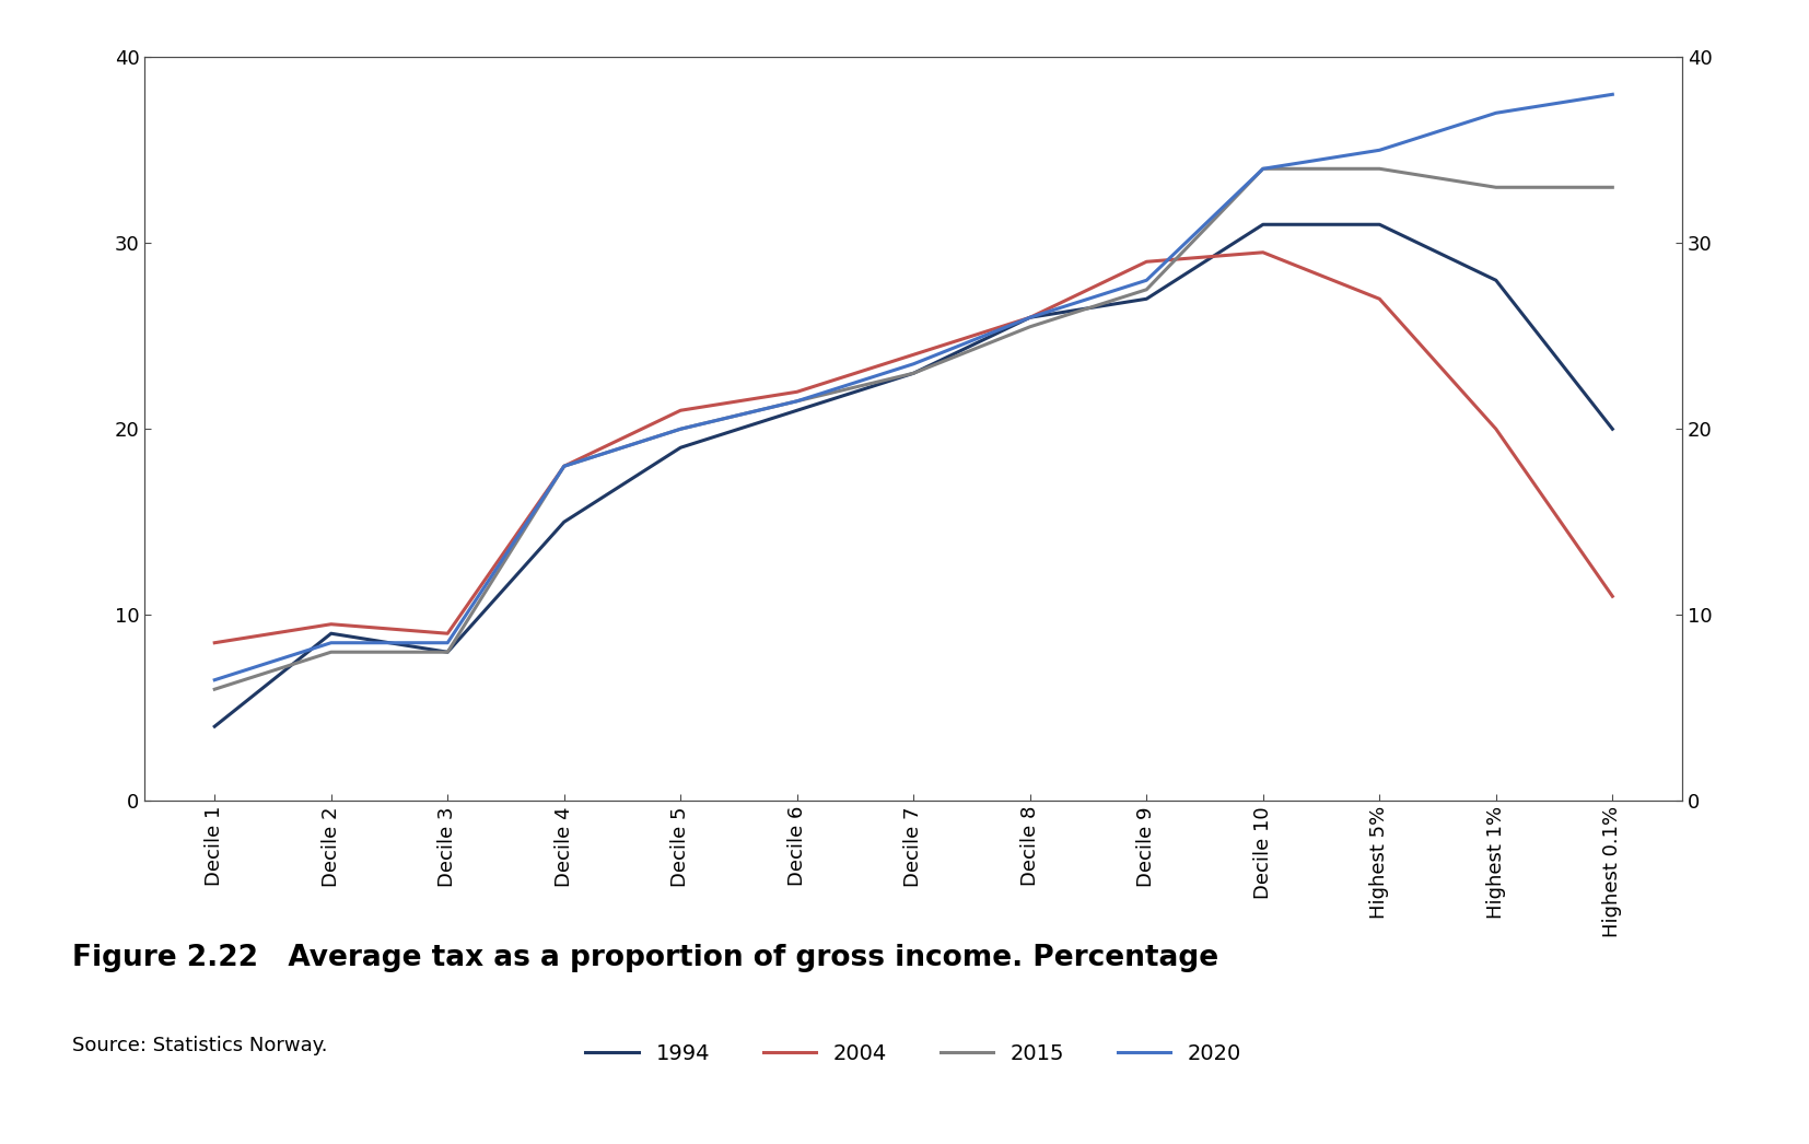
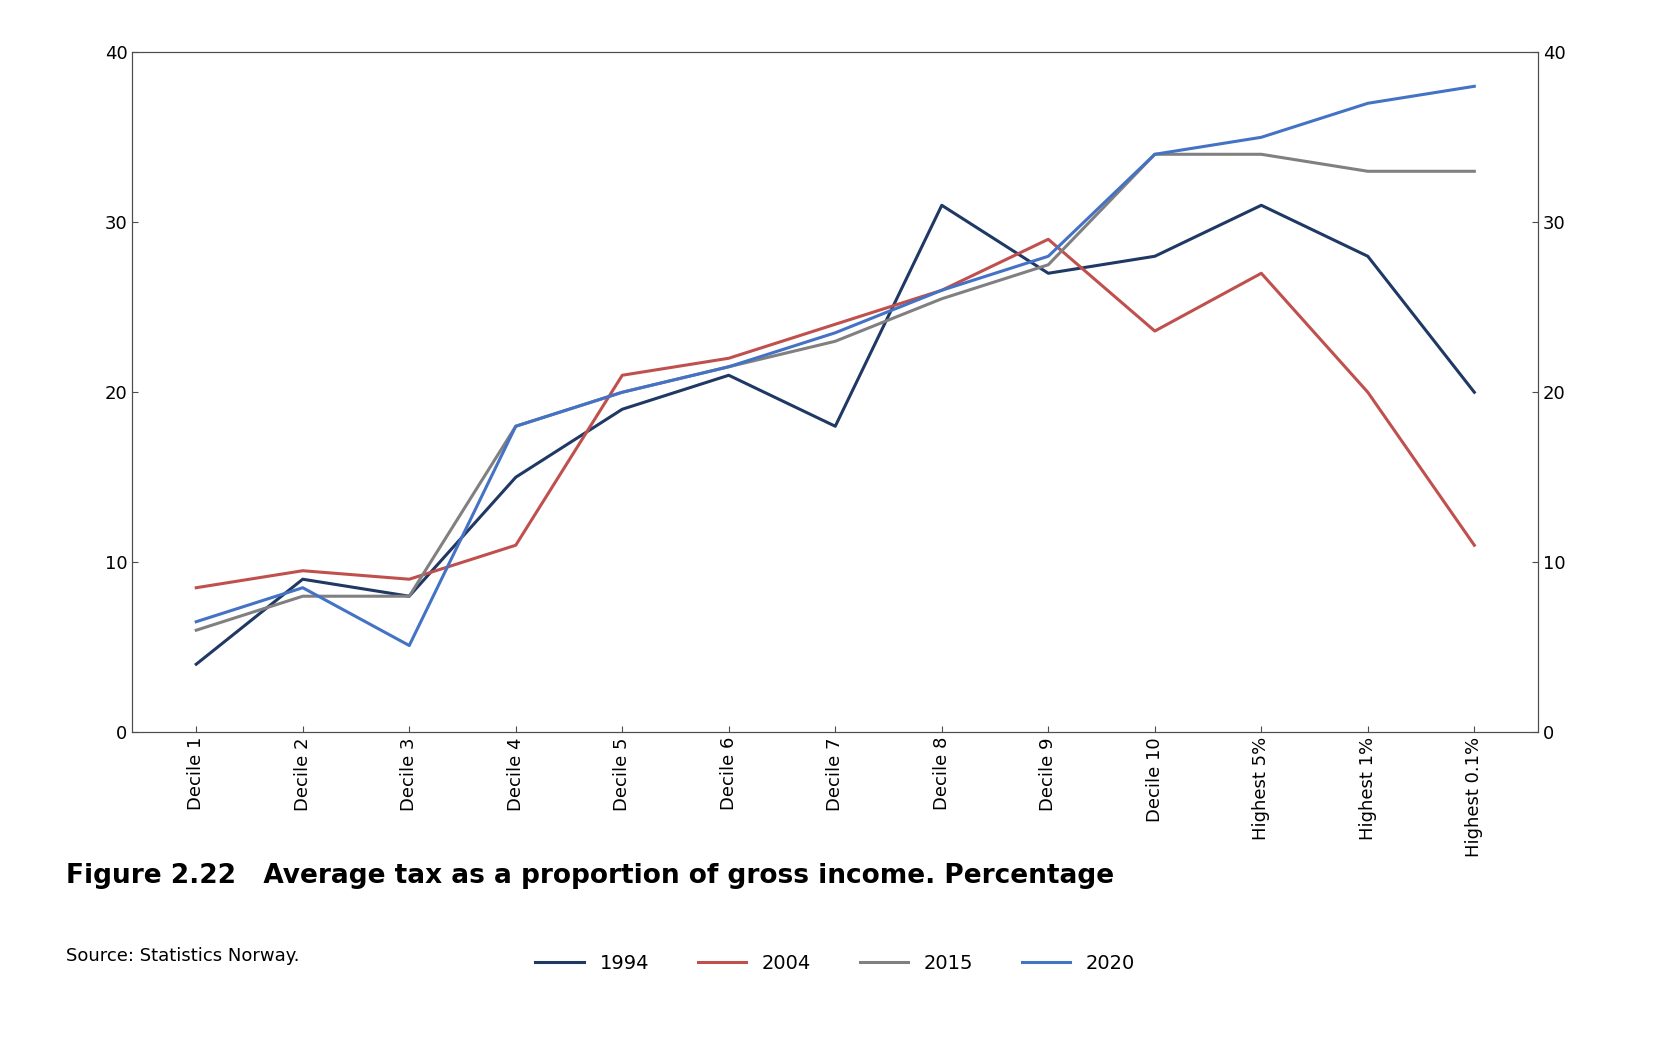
2020/Decile 3: 8.5 -> 5.1
2004/Decile 4: 18.0 -> 11.0
1994/Decile 7: 23 -> 18
1994/Decile 8: 26 -> 31
1994/Decile 10: 31 -> 28
2004/Decile 10: 29.5 -> 23.6
